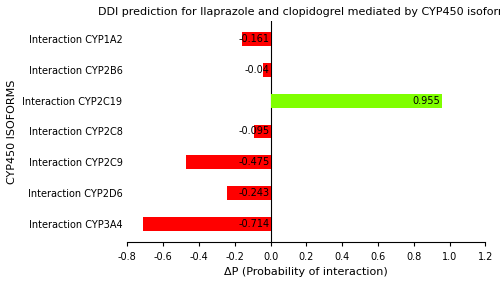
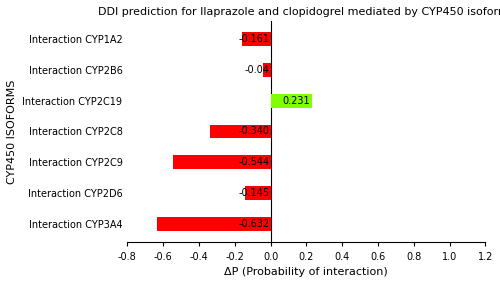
Interaction CYP2C19: 0.955 -> 0.231
Interaction CYP2C8: -0.095 -> -0.340
Interaction CYP2C9: -0.475 -> -0.544
Interaction CYP2D6: -0.243 -> -0.145
Interaction CYP3A4: -0.714 -> -0.632
